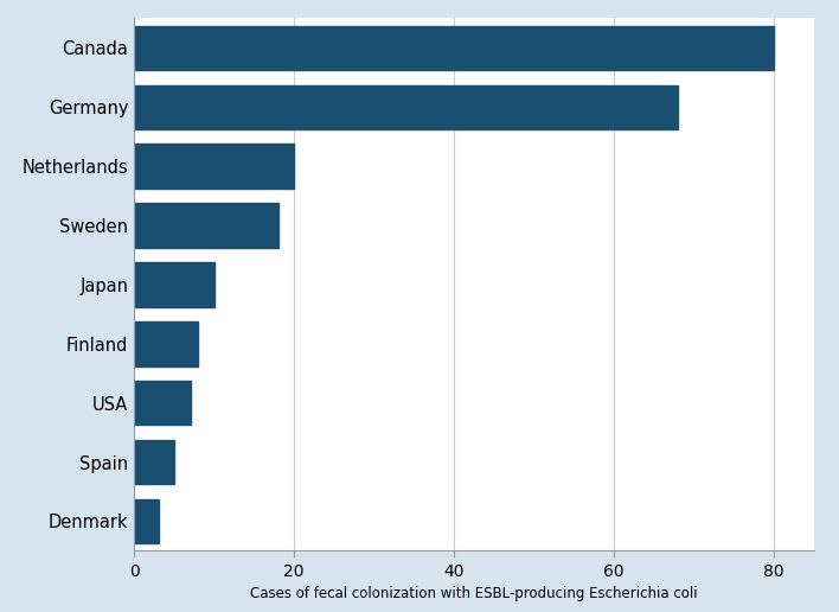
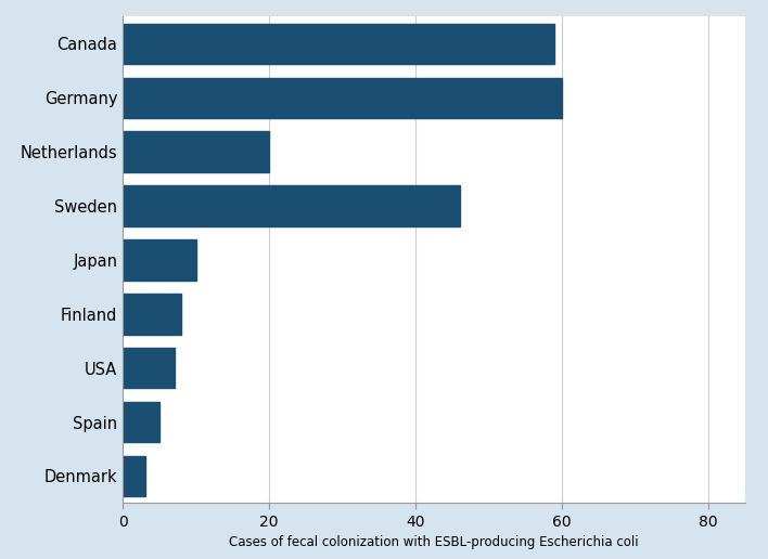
Canada: 80 -> 59
Germany: 68 -> 60
Sweden: 18 -> 46
